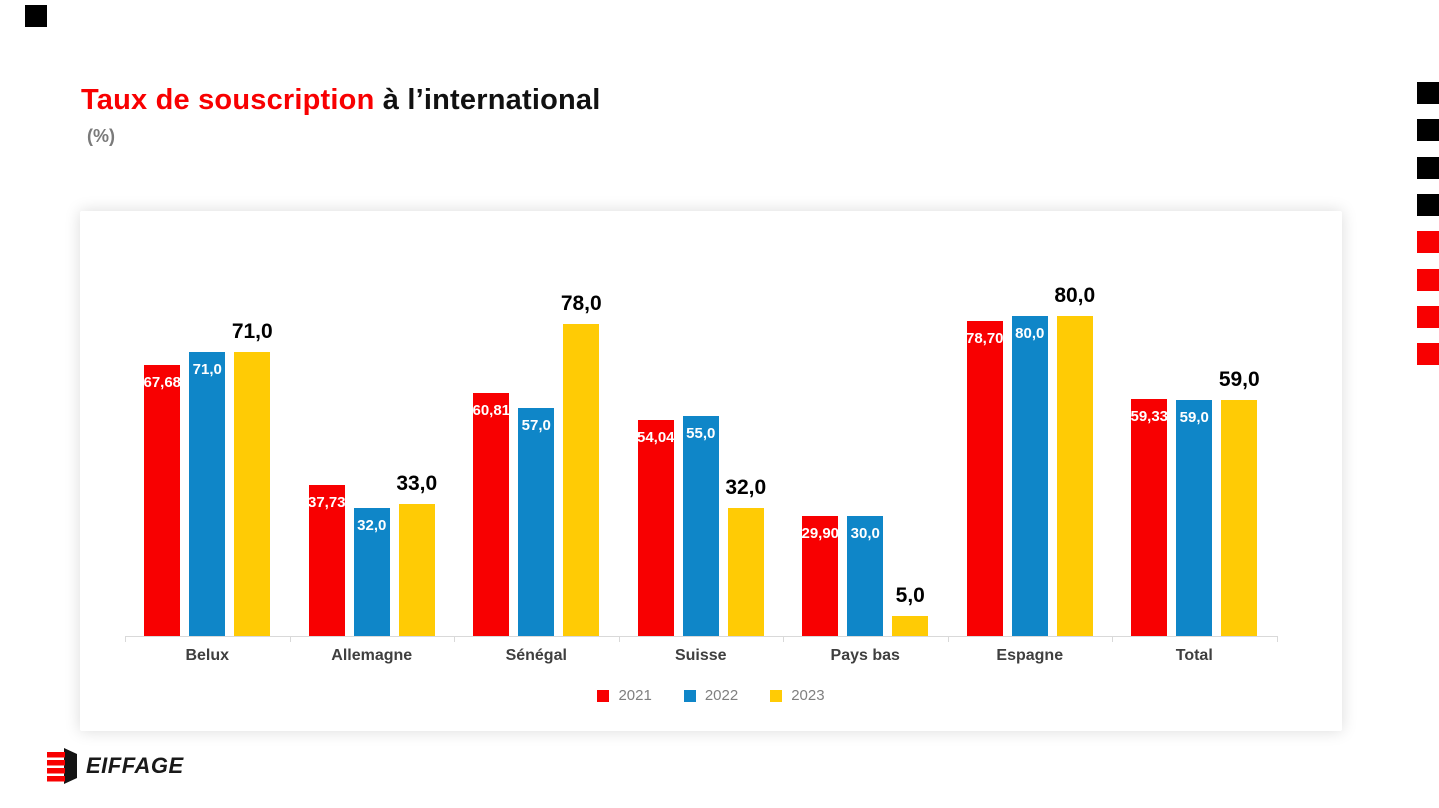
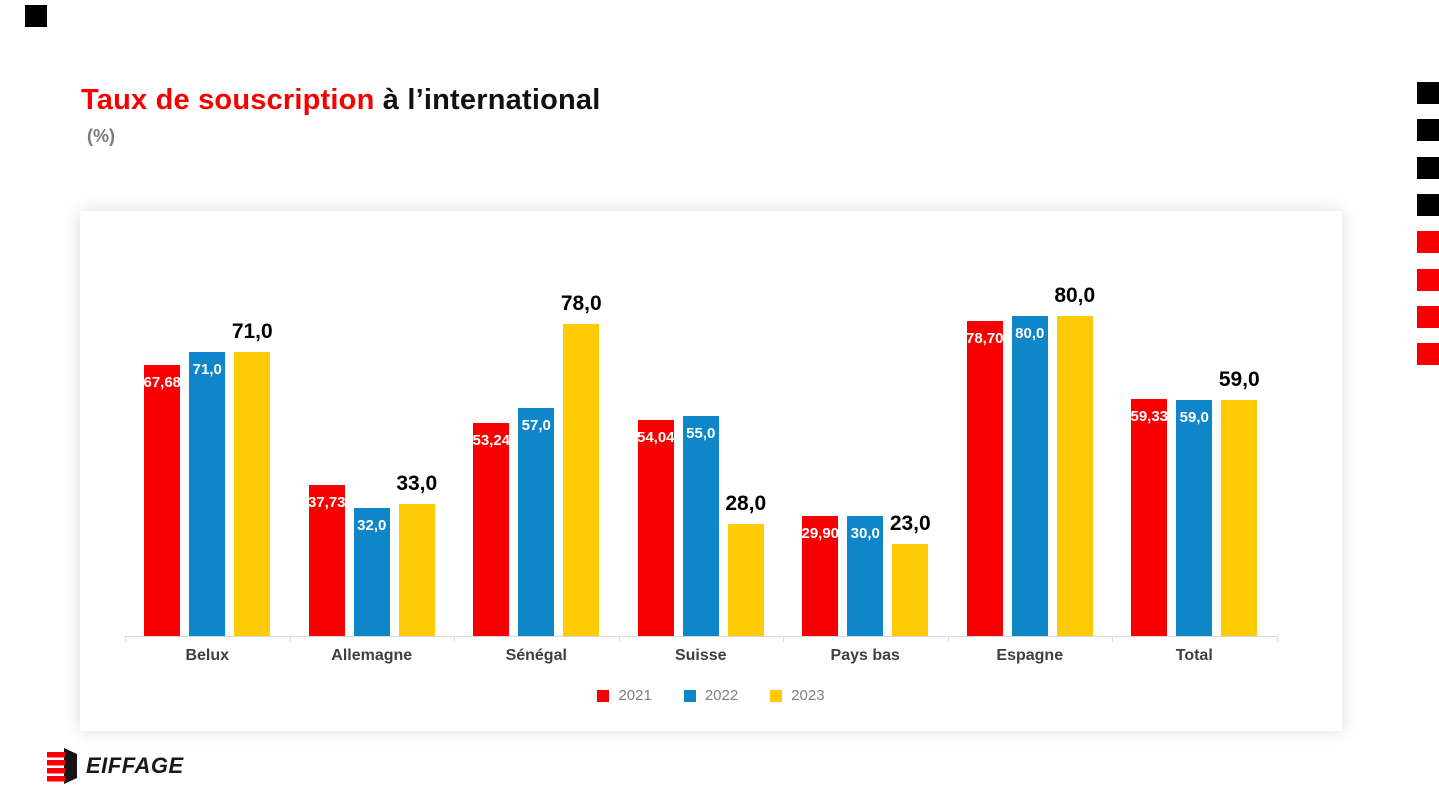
2021/Sénégal: 60,81 -> 53,24
2023/Suisse: 32,0 -> 28,0
2023/Pays bas: 5,0 -> 23,0
